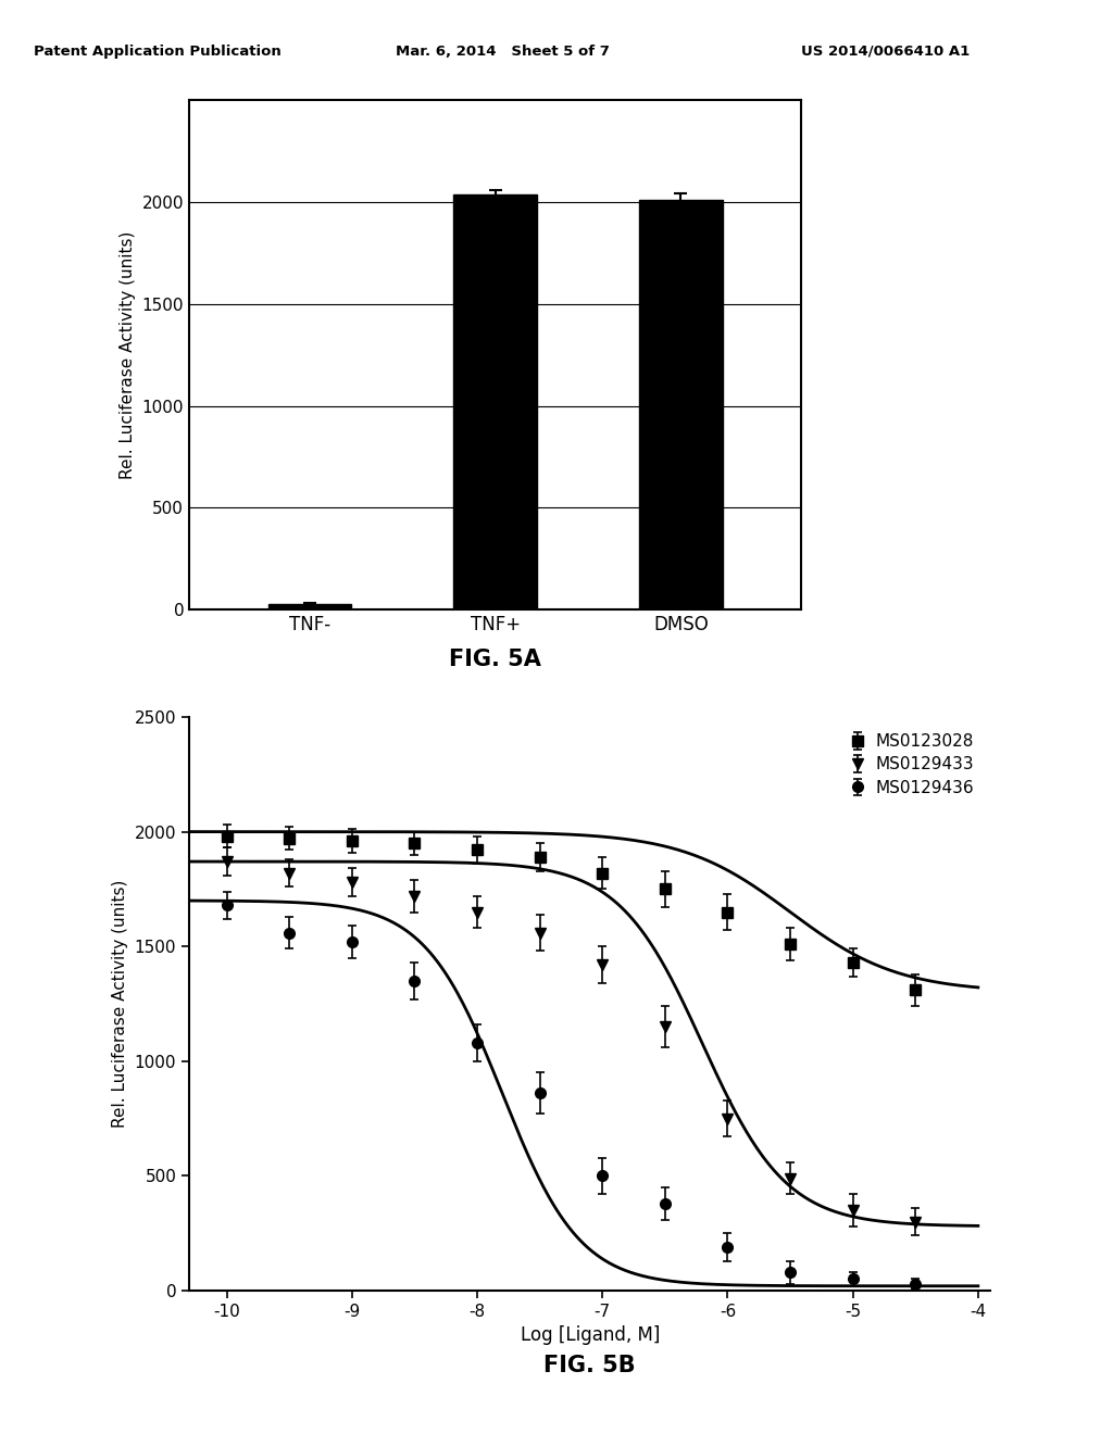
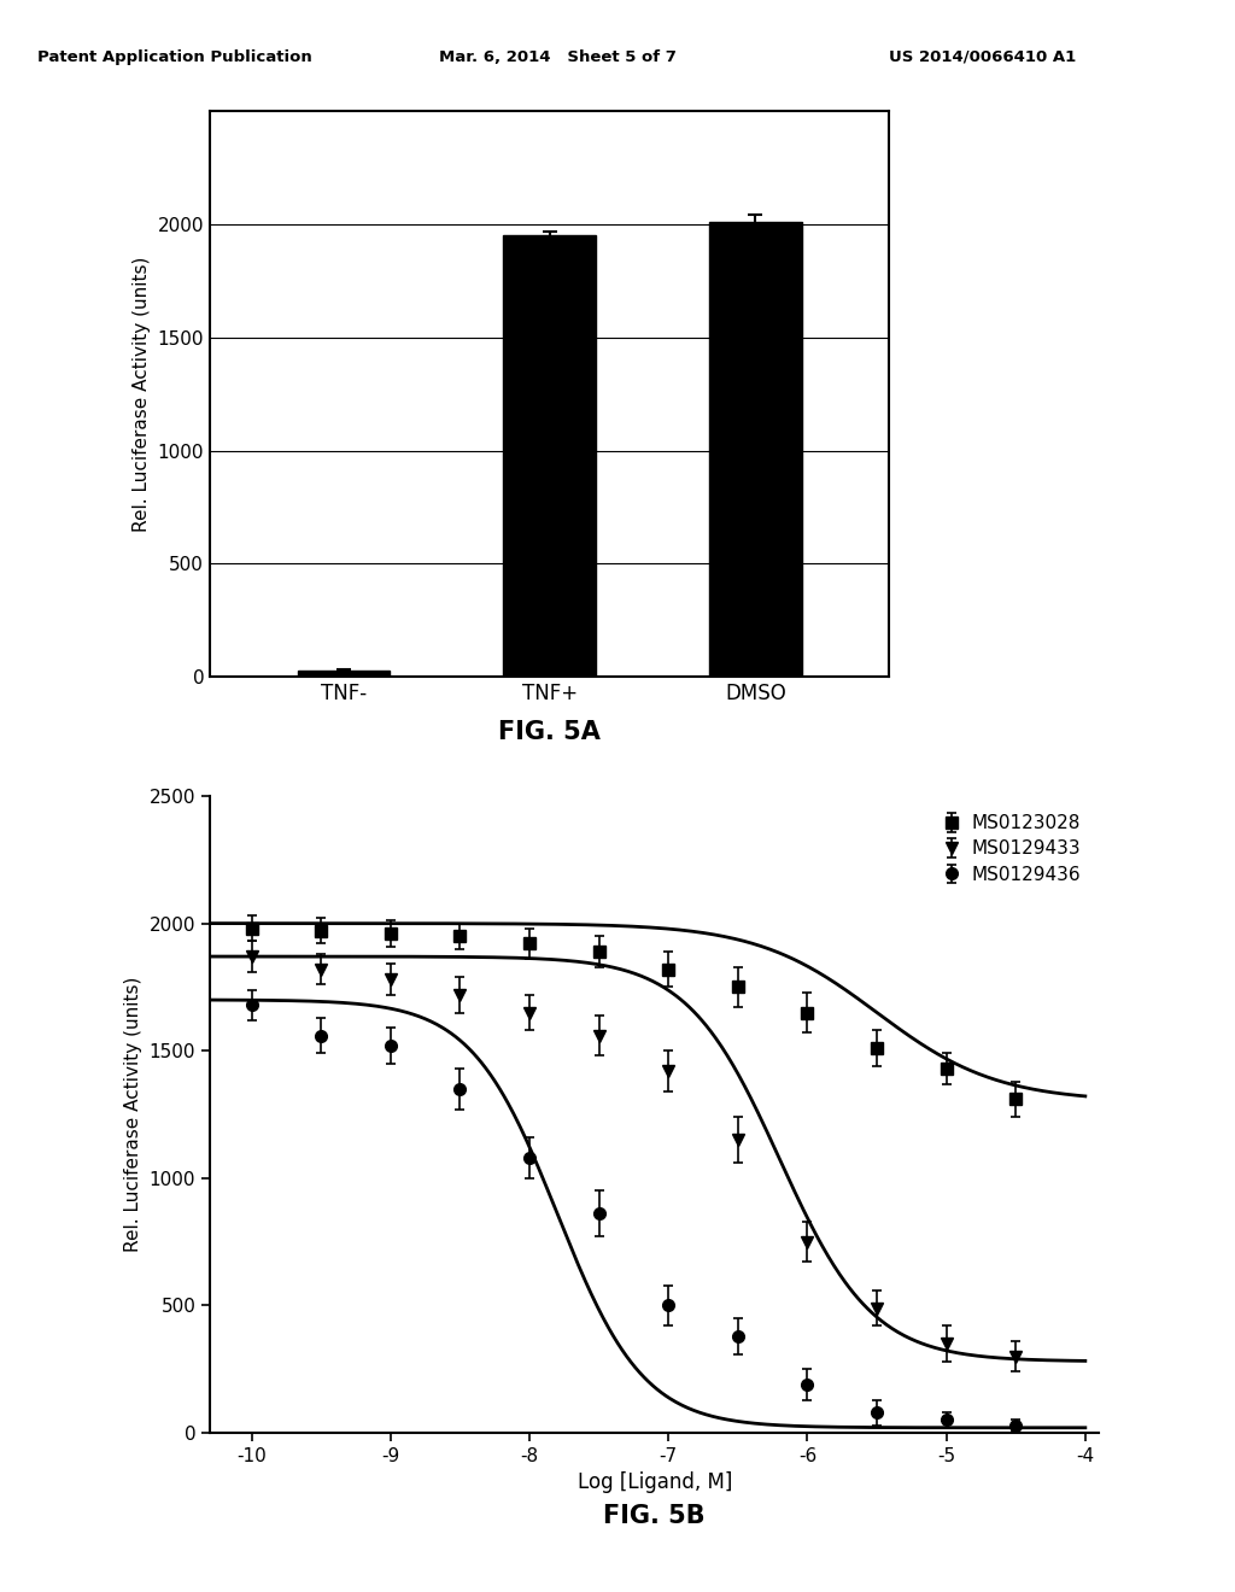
TNF+: 2040 -> 1950
